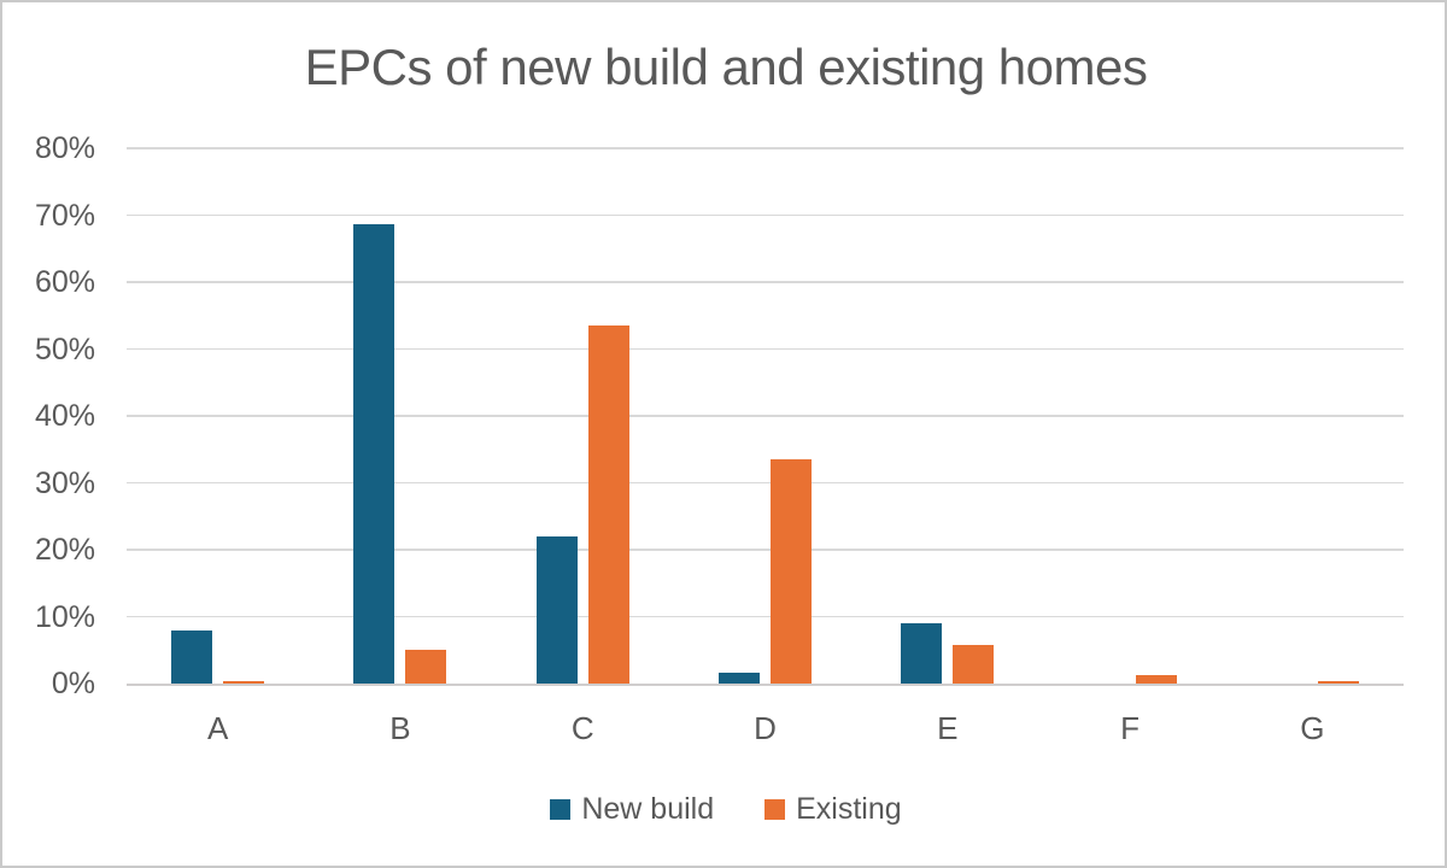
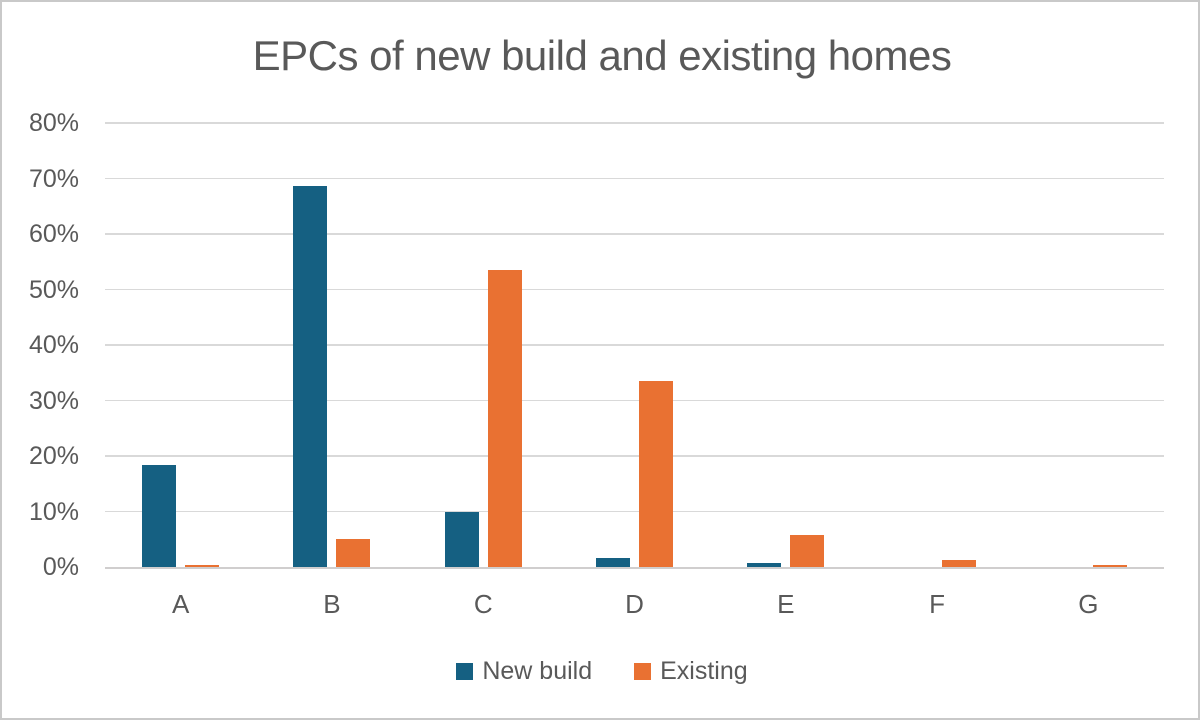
New build/A: 8% -> 18%
New build/C: 22% -> 10%
New build/E: 9% -> 1%
